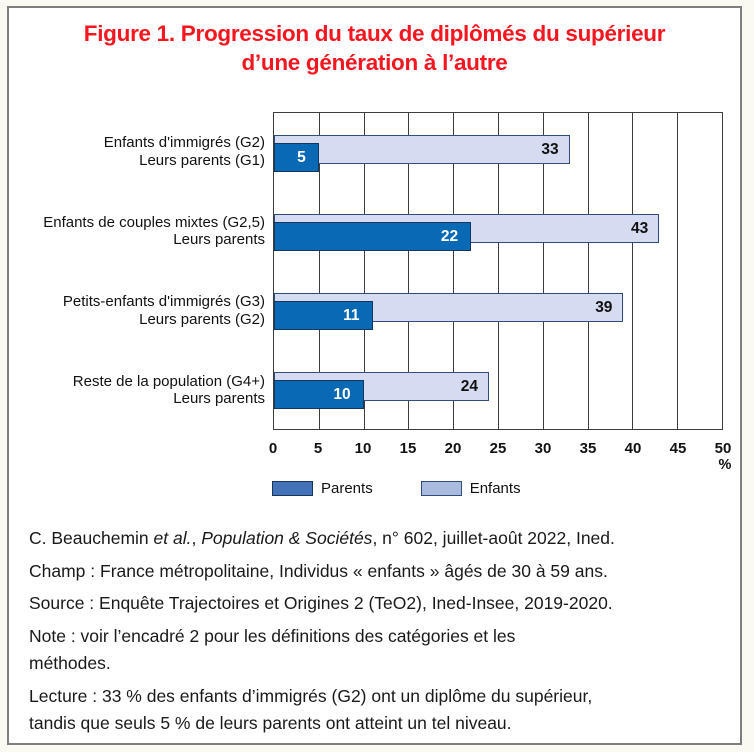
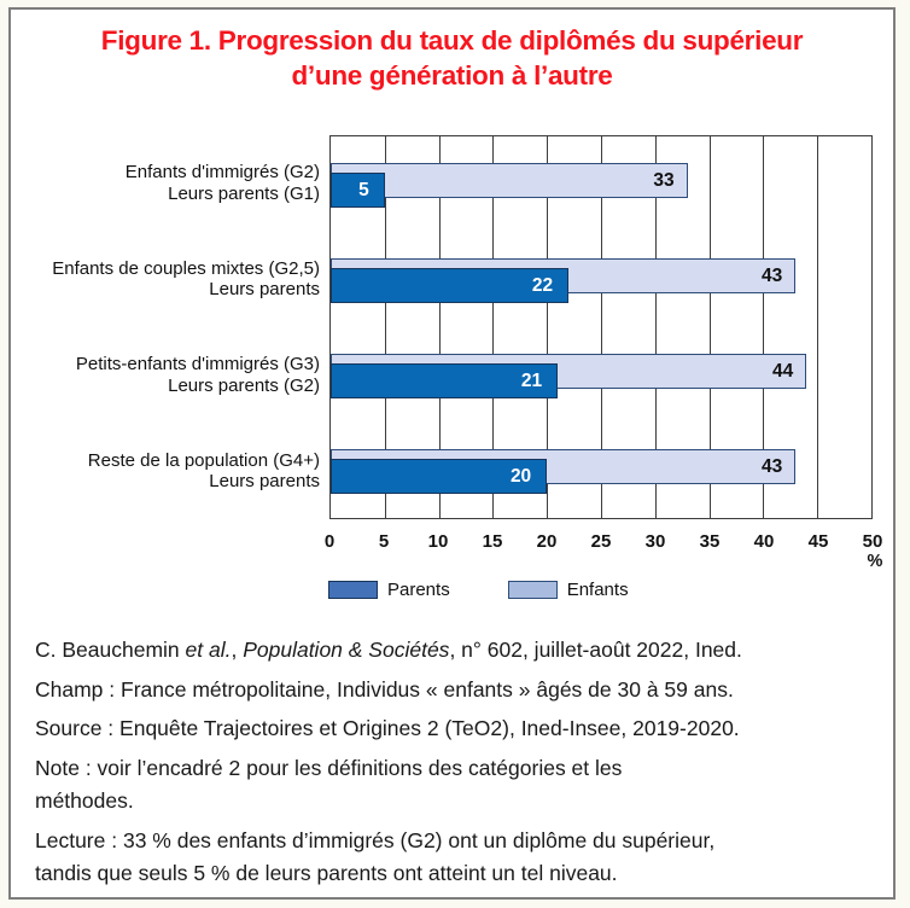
Parents/Petits-enfants d'immigrés (G3) Leurs parents (G2): 11 -> 21
Enfants/Petits-enfants d'immigrés (G3) Leurs parents (G2): 39 -> 44
Parents/Reste de la population (G4+) Leurs parents: 10 -> 20
Enfants/Reste de la population (G4+) Leurs parents: 24 -> 43
